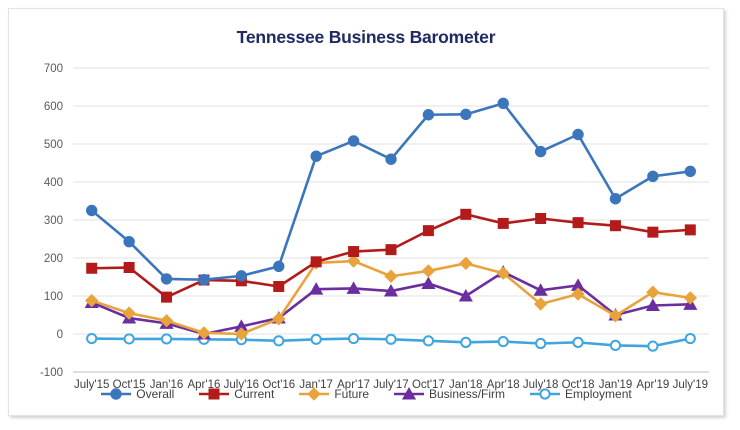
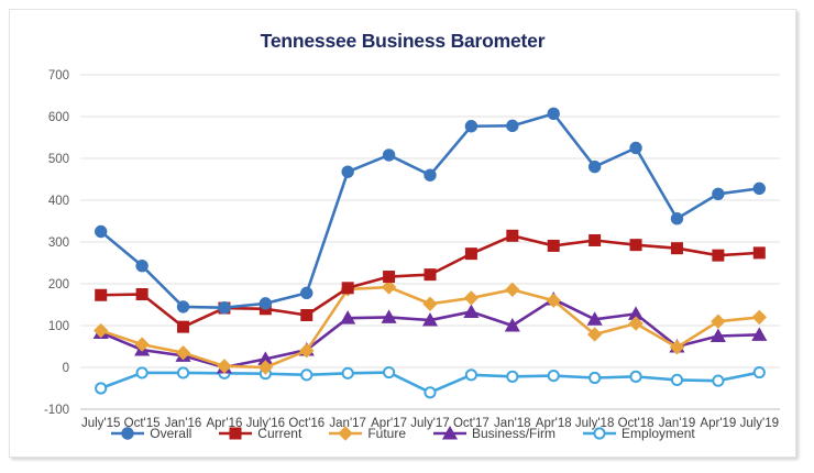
Employment/July'15: -10 -> -50
Employment/July'17: -10 -> -60
Future/July'19: 100 -> 120
